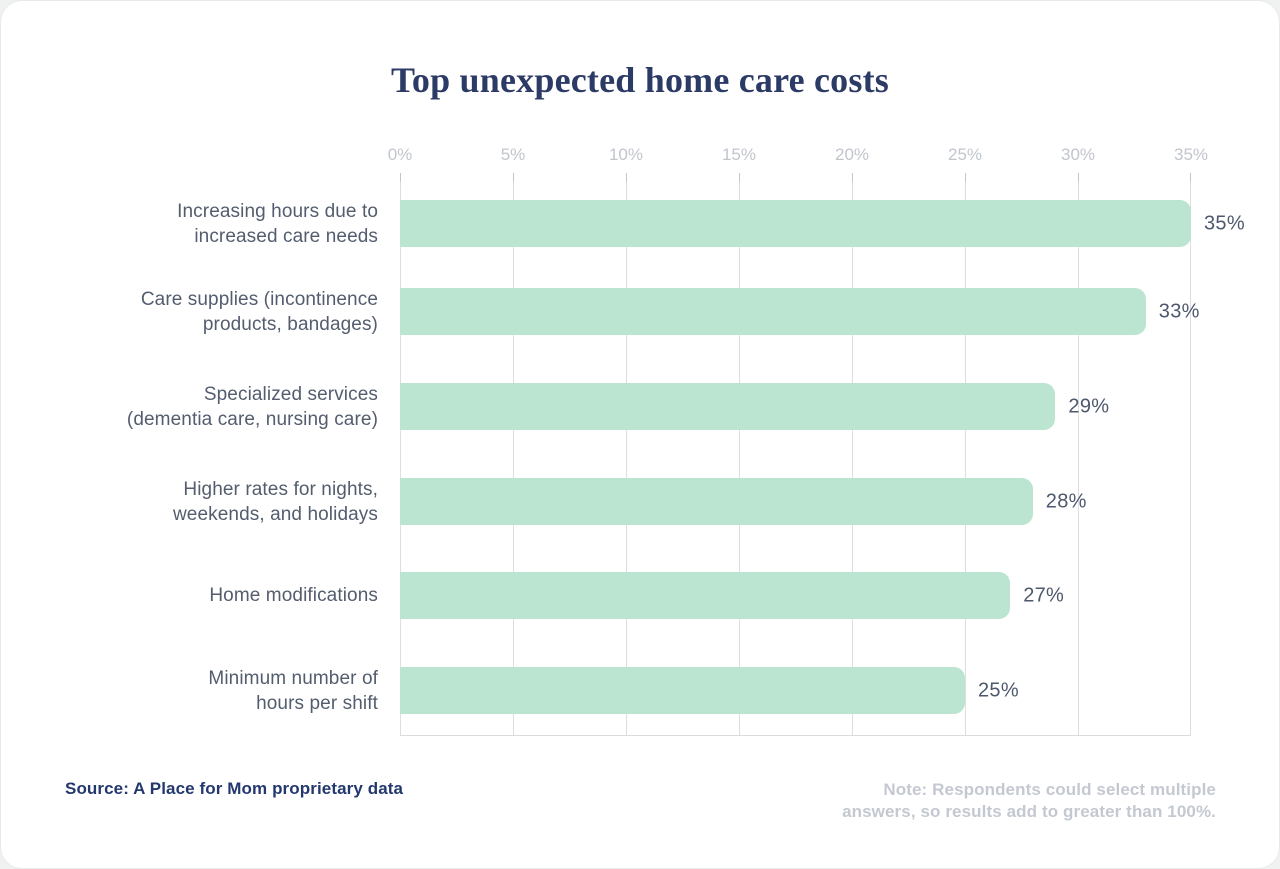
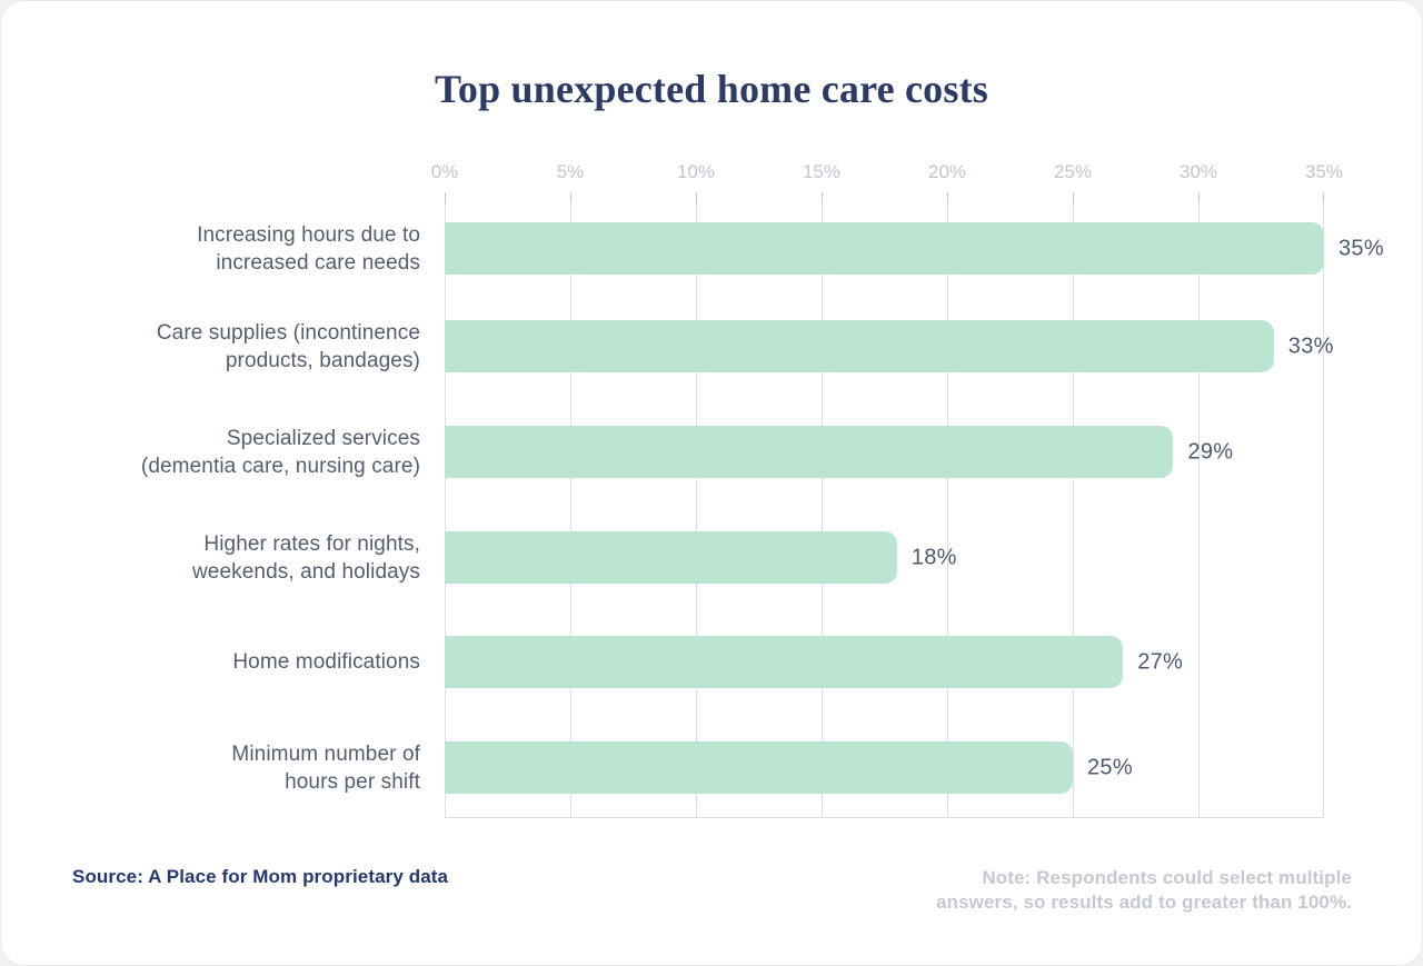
Higher rates for nights, weekends, and holidays: 28% -> 18%
